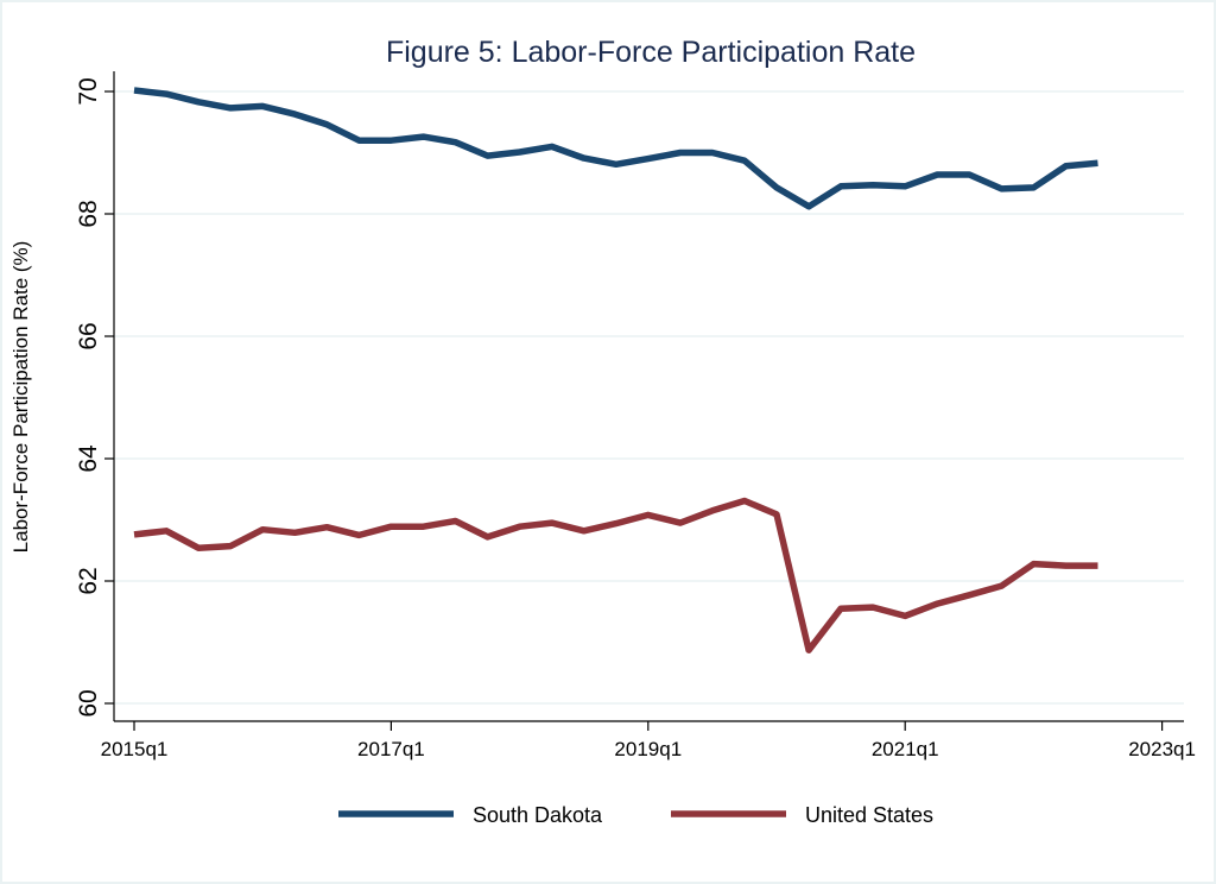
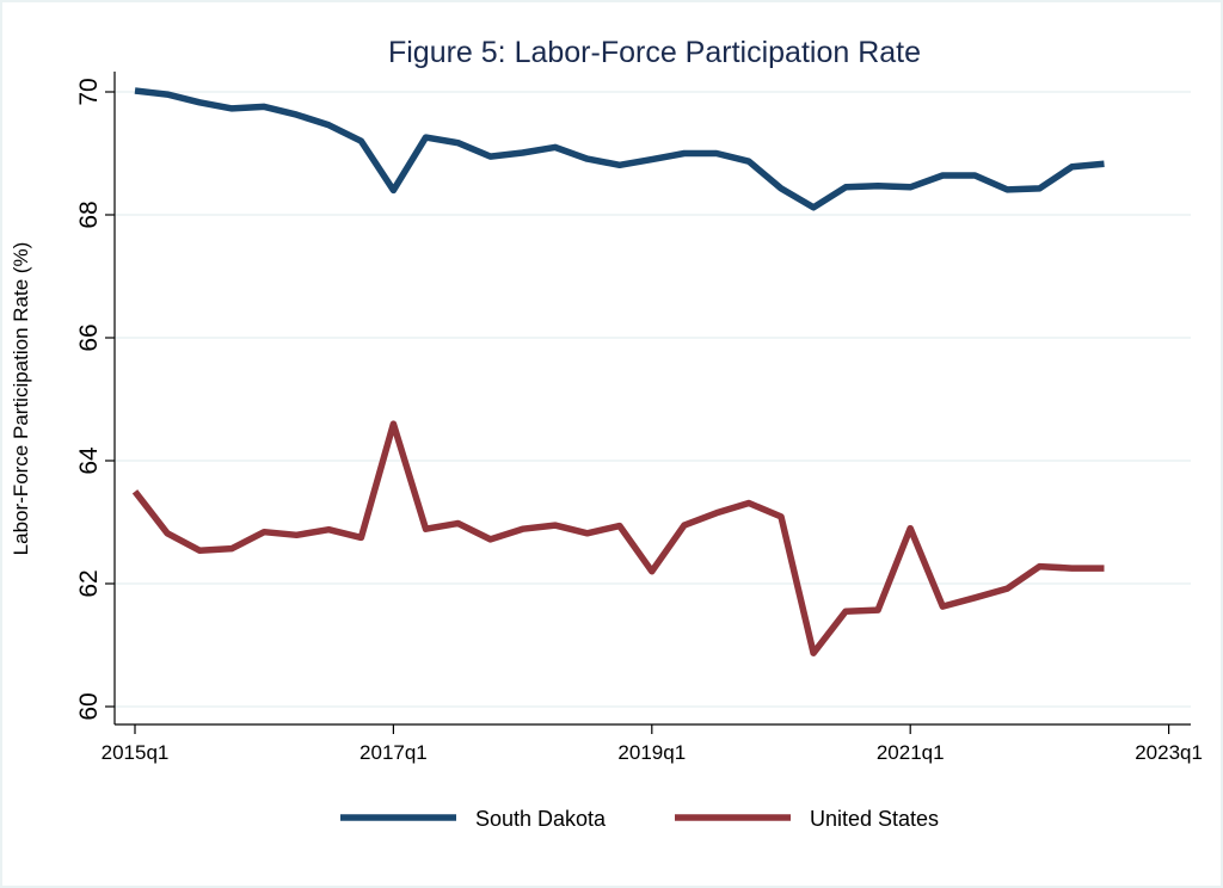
United States/2015q1: 62.8 -> 63.5
South Dakota/2017q1: 69.2 -> 68.4
United States/2017q1: 62.9 -> 64.6
United States/2019q1: 63.1 -> 62.2
United States/2021q1: 61.4 -> 62.9
